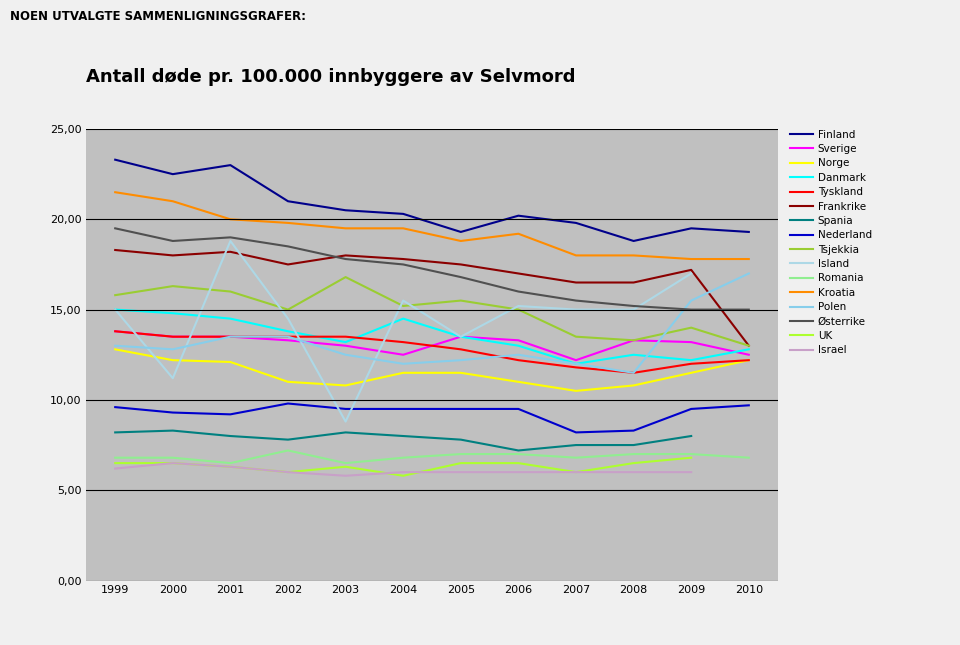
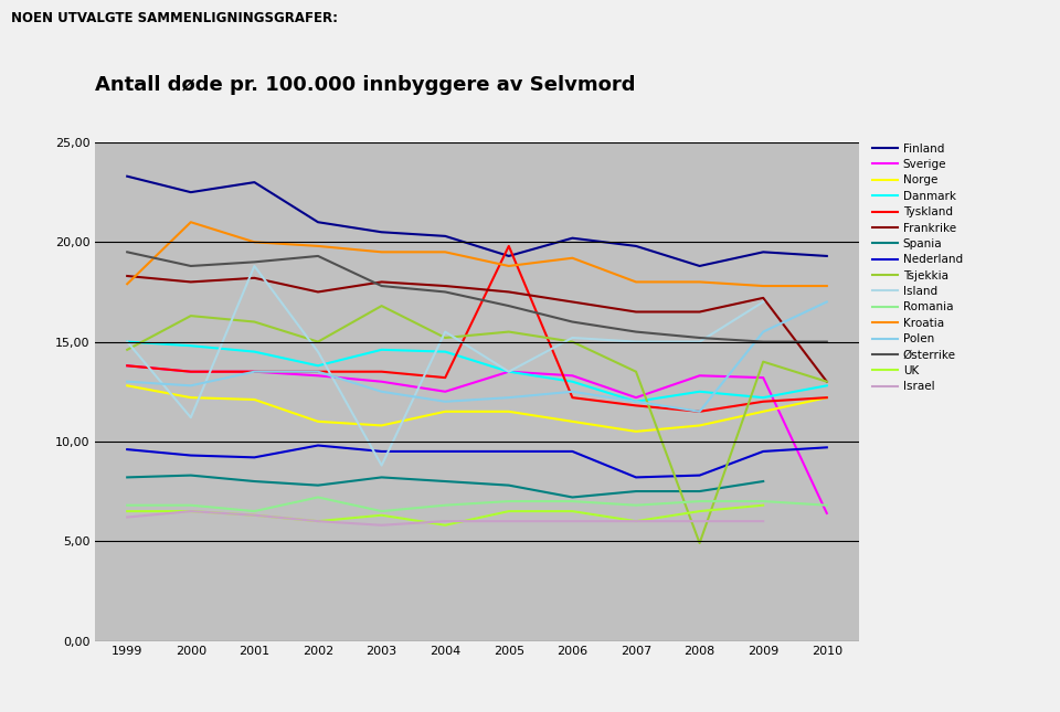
Tsjekkia/1999: 15,8 -> 14,6
Kroatia/1999: 21,5 -> 17,9
Østerrike/2002: 18,5 -> 19,3
Danmark/2003: 13,2 -> 14,6
Tyskland/2005: 12,8 -> 19,8
Tsjekkia/2008: 13,3 -> 4,9
Sverige/2010: 12,5 -> 6,4
